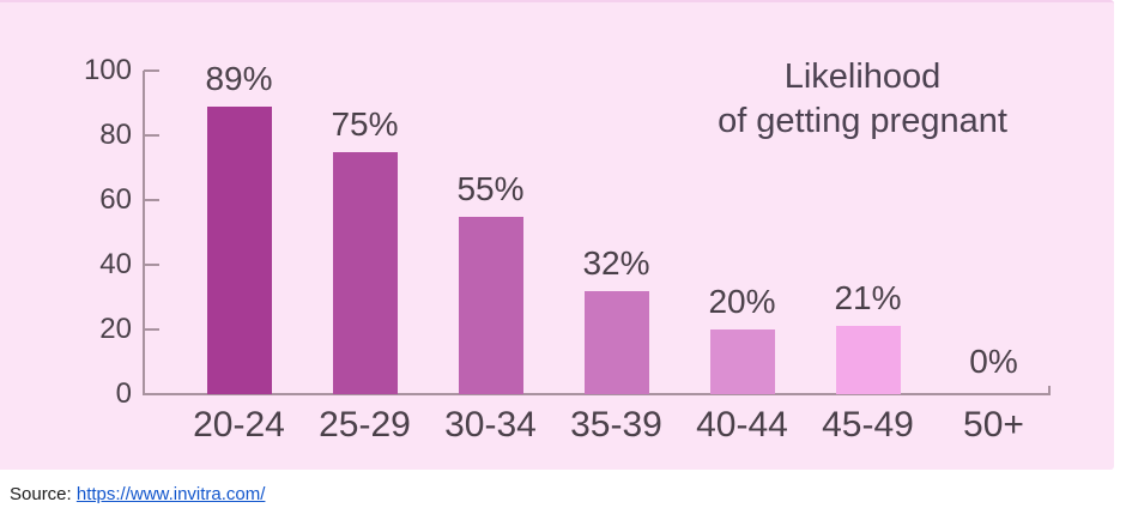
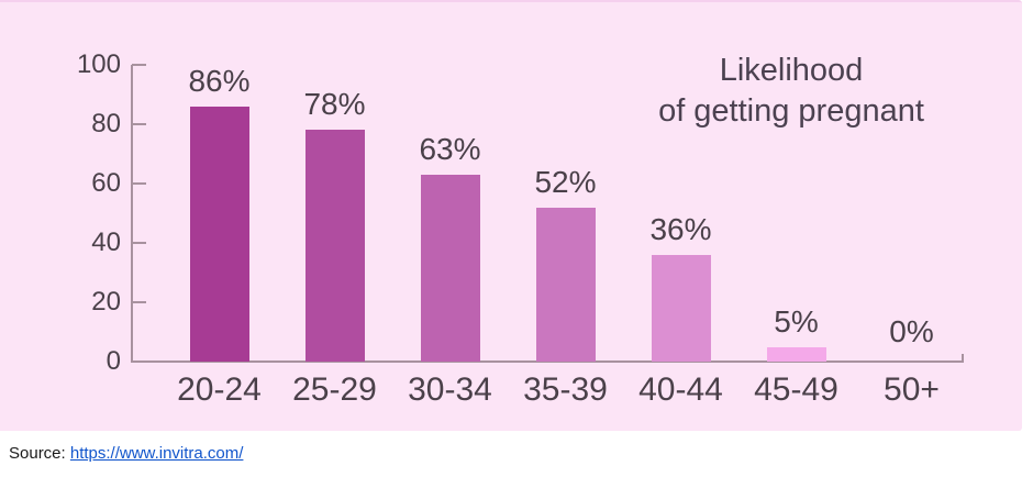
20-24: 89% -> 86%
25-29: 75% -> 78%
30-34: 55% -> 63%
35-39: 32% -> 52%
40-44: 20% -> 36%
45-49: 21% -> 5%
